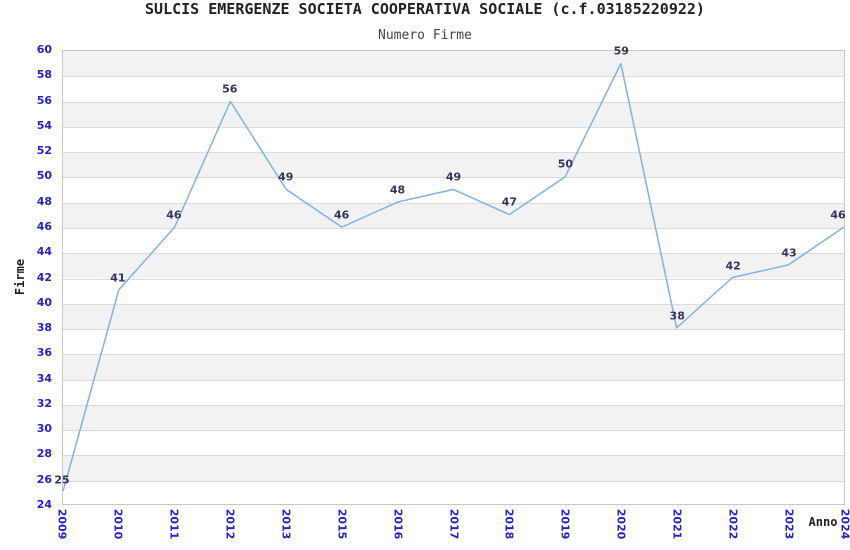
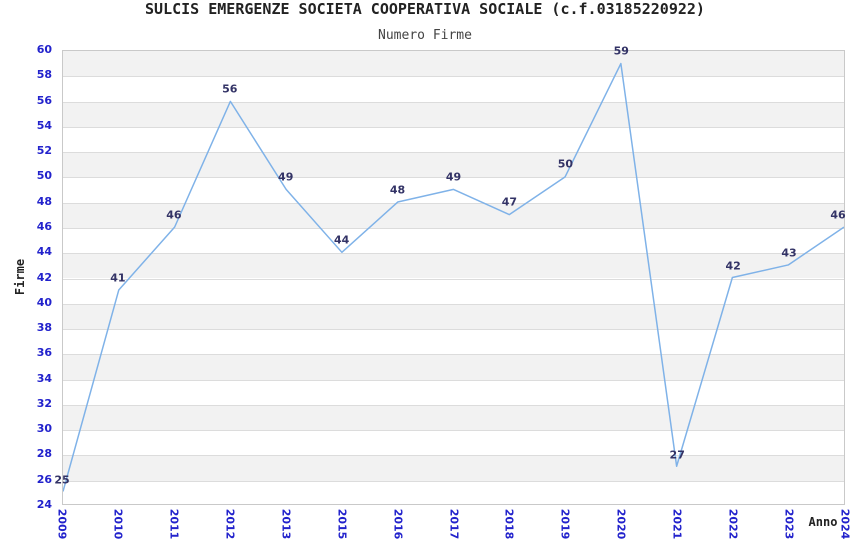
2015: 46 -> 44
2021: 38 -> 27
